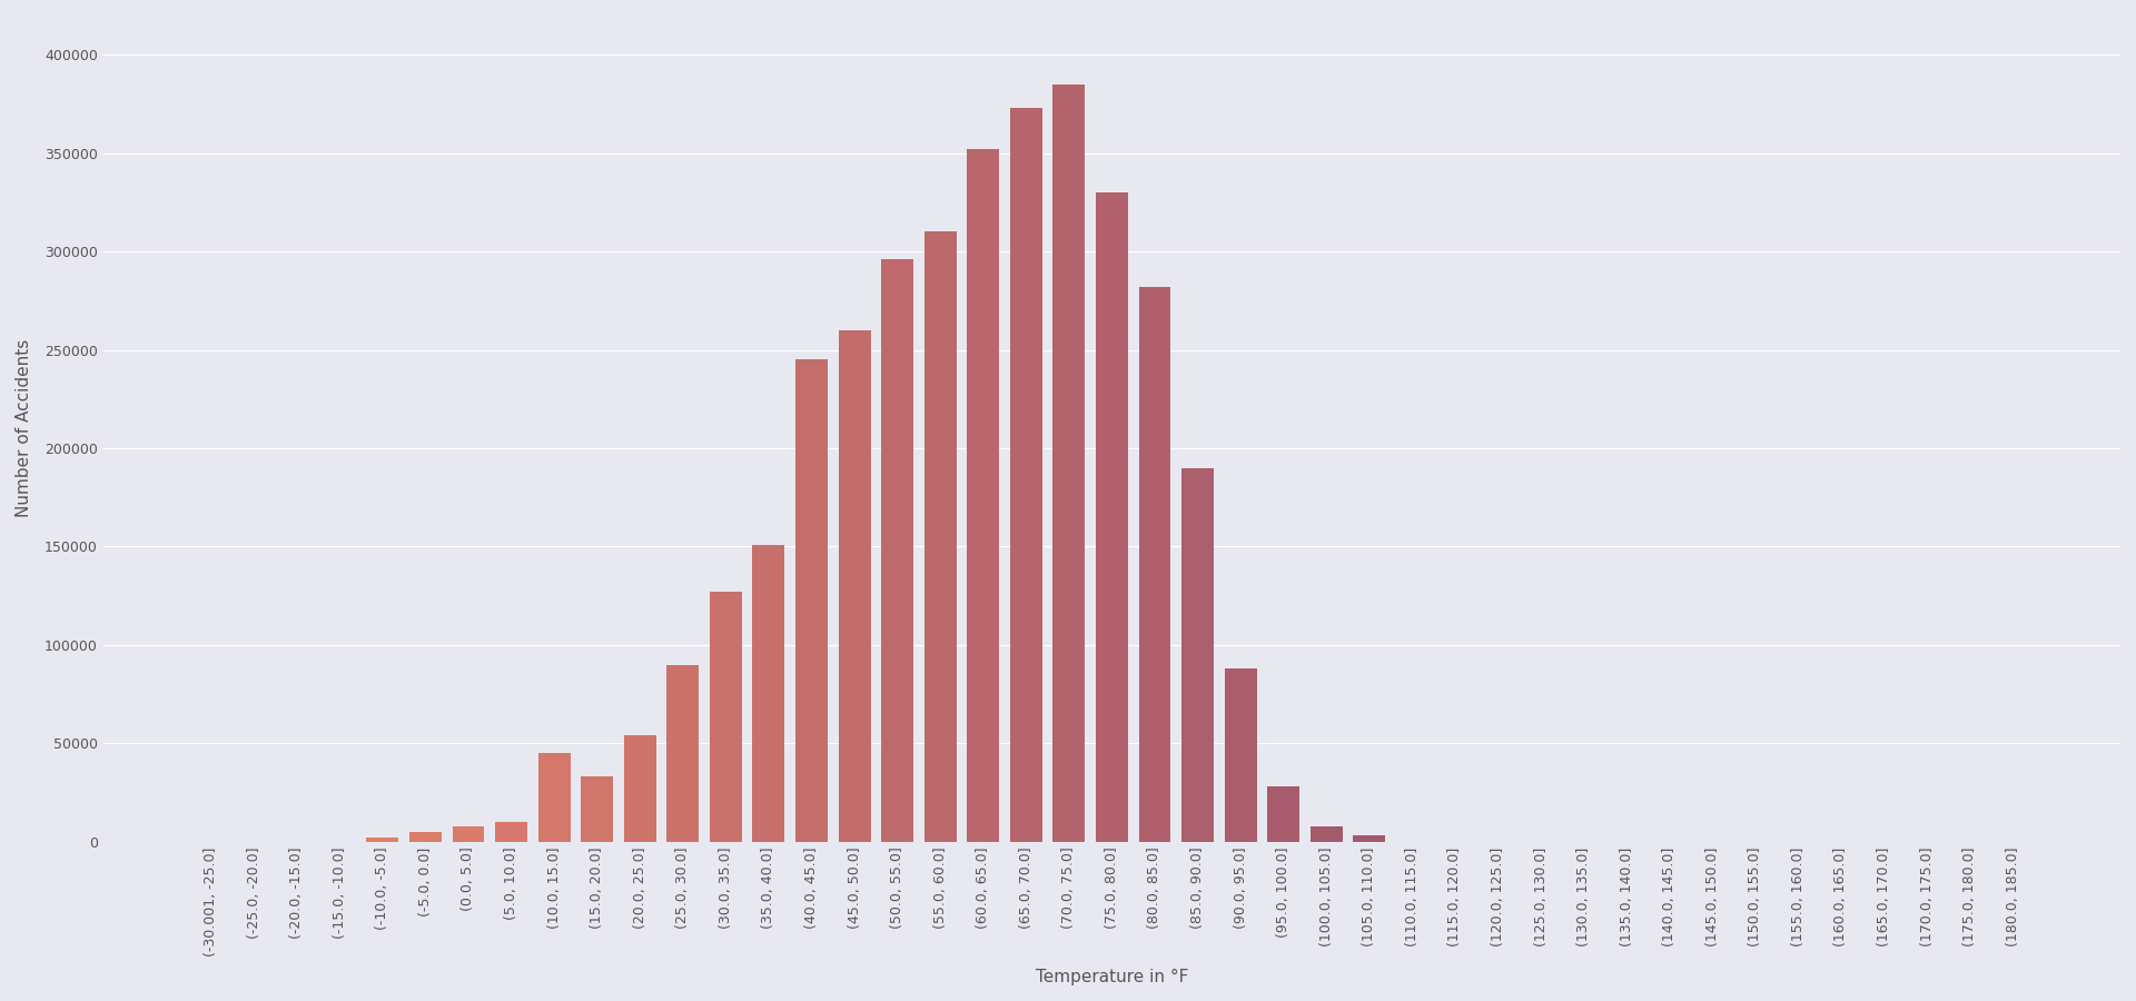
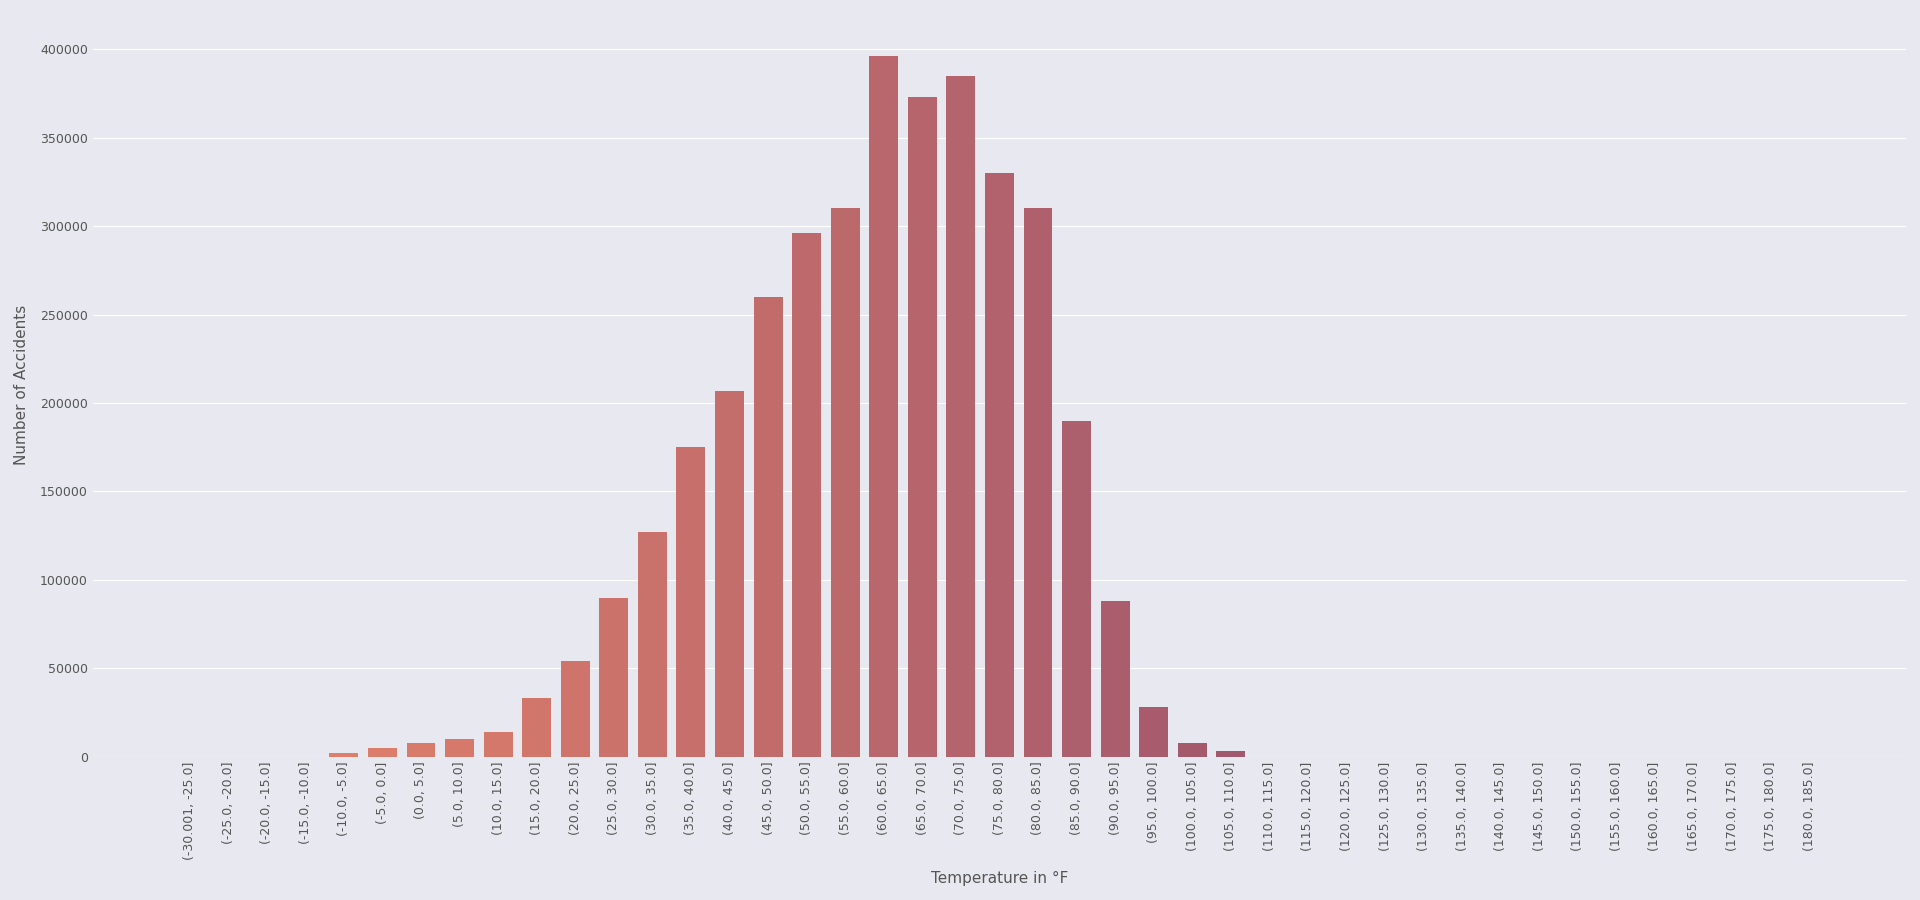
(10.0, 15.0]: 45000 -> 14000
(35.0, 40.0]: 151000 -> 175000
(40.0, 45.0]: 245000 -> 207000
(60.0, 65.0]: 352000 -> 396000
(80.0, 85.0]: 282000 -> 310000
